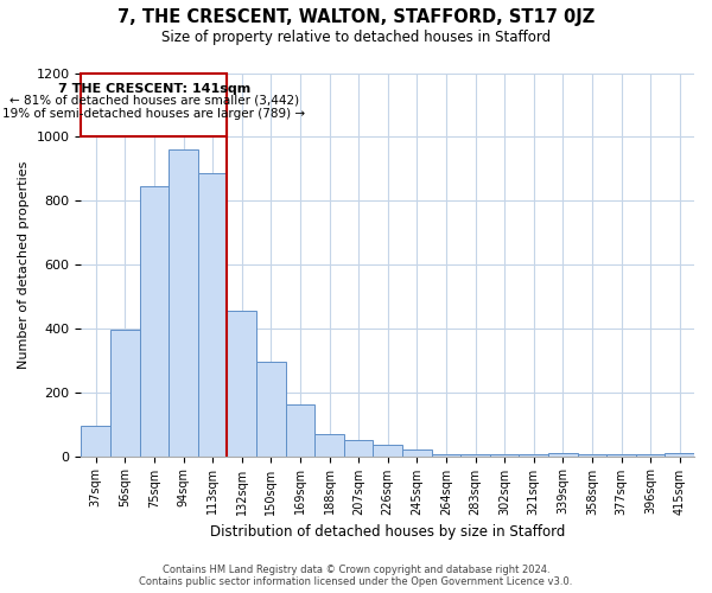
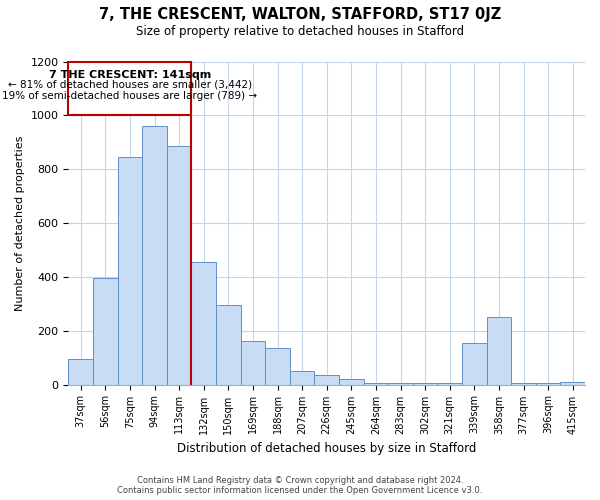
188sqm: 70 -> 135
339sqm: 10 -> 155
358sqm: 5 -> 250
